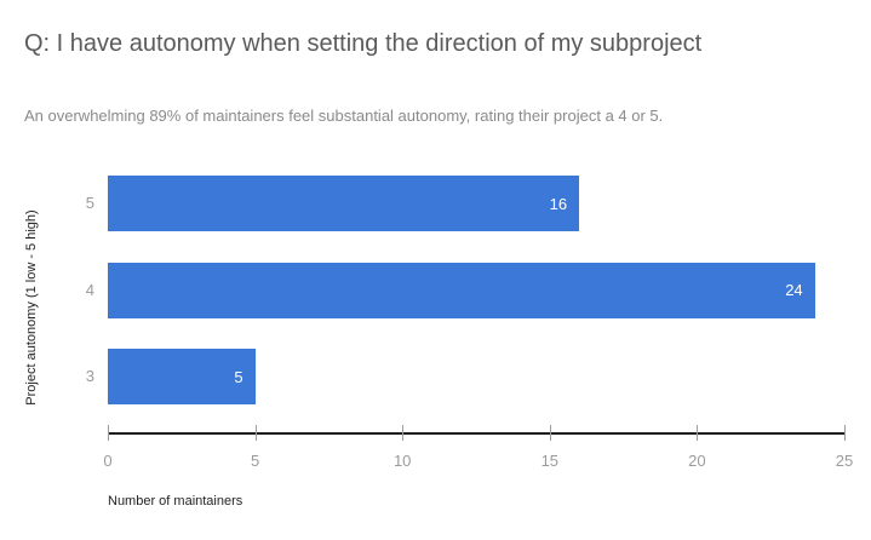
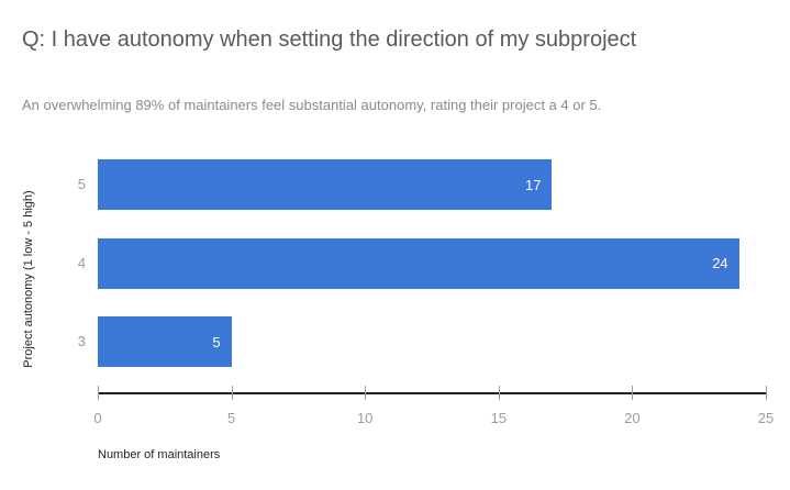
5: 16 -> 17
